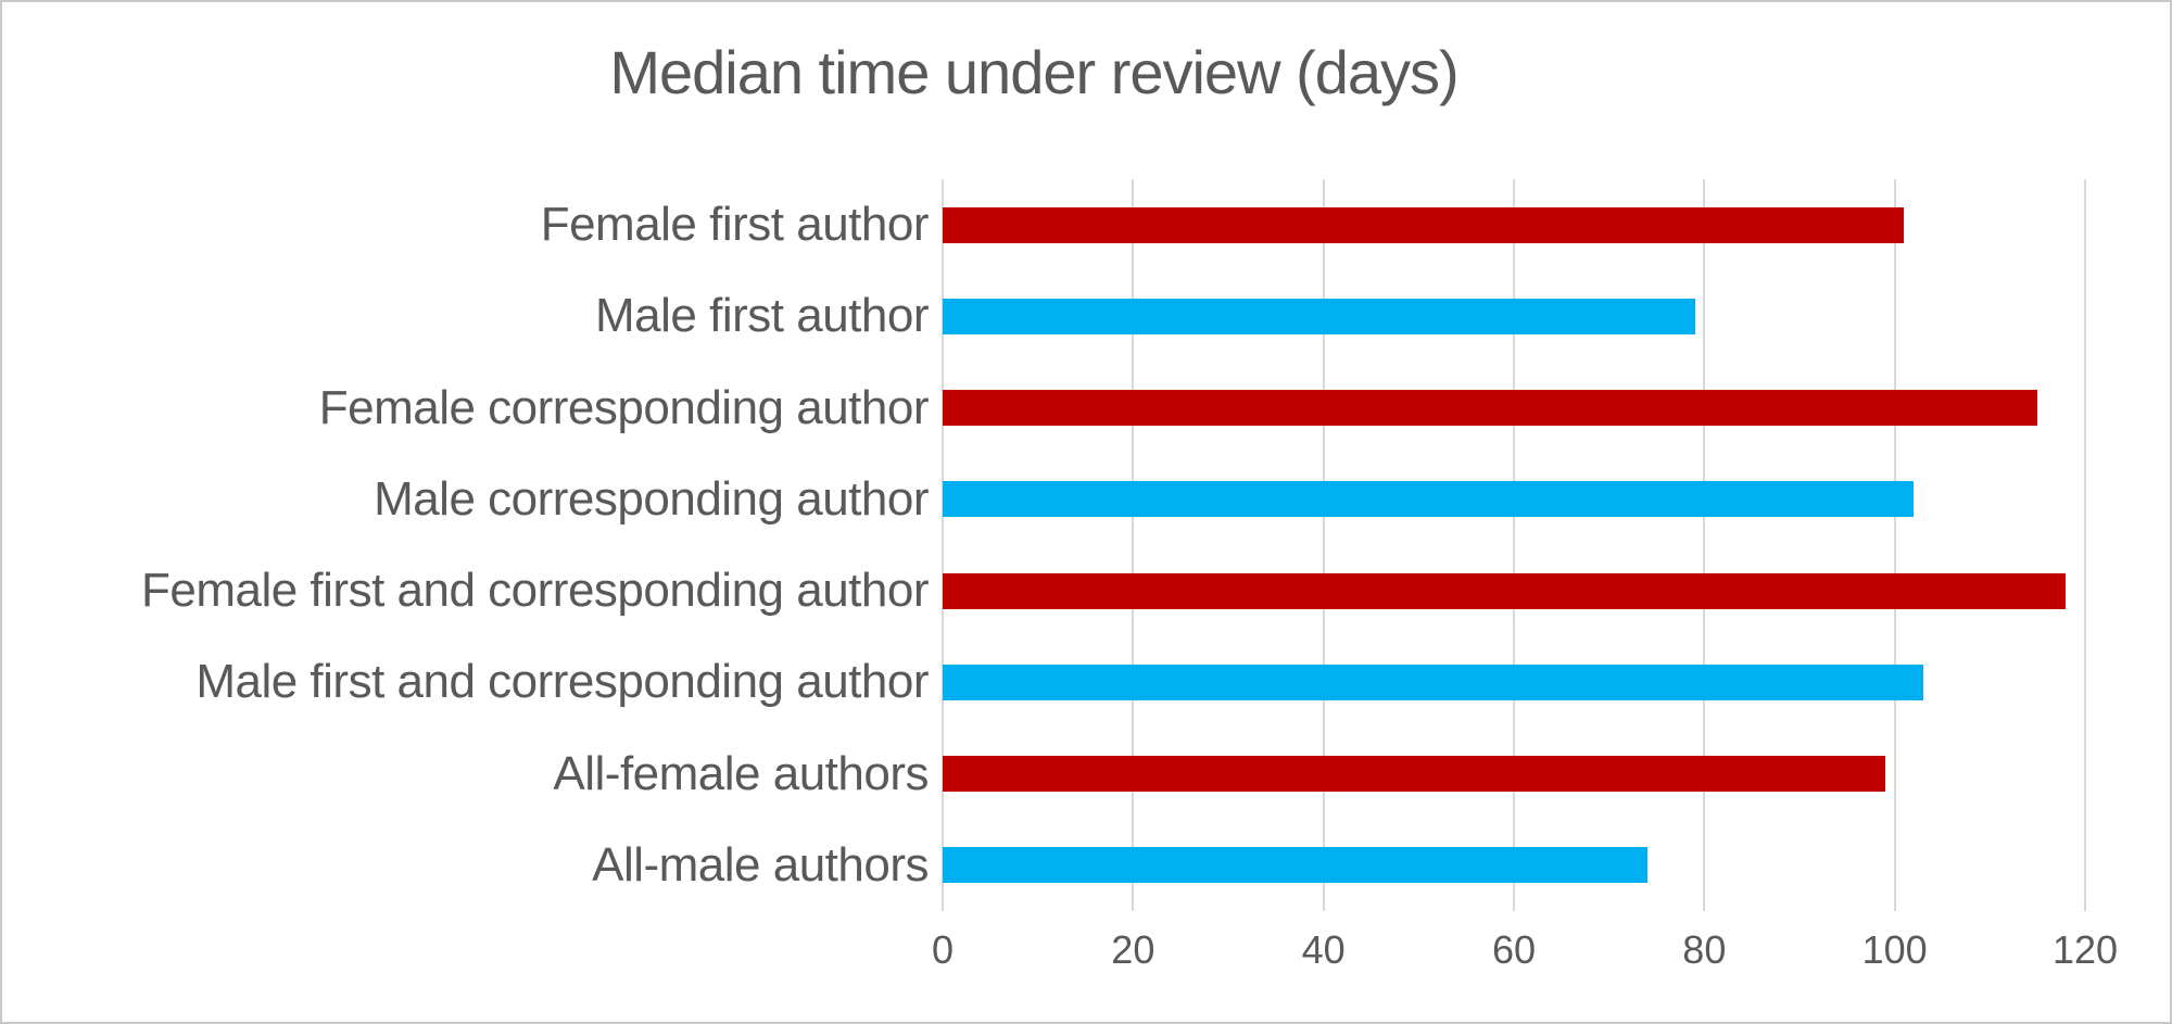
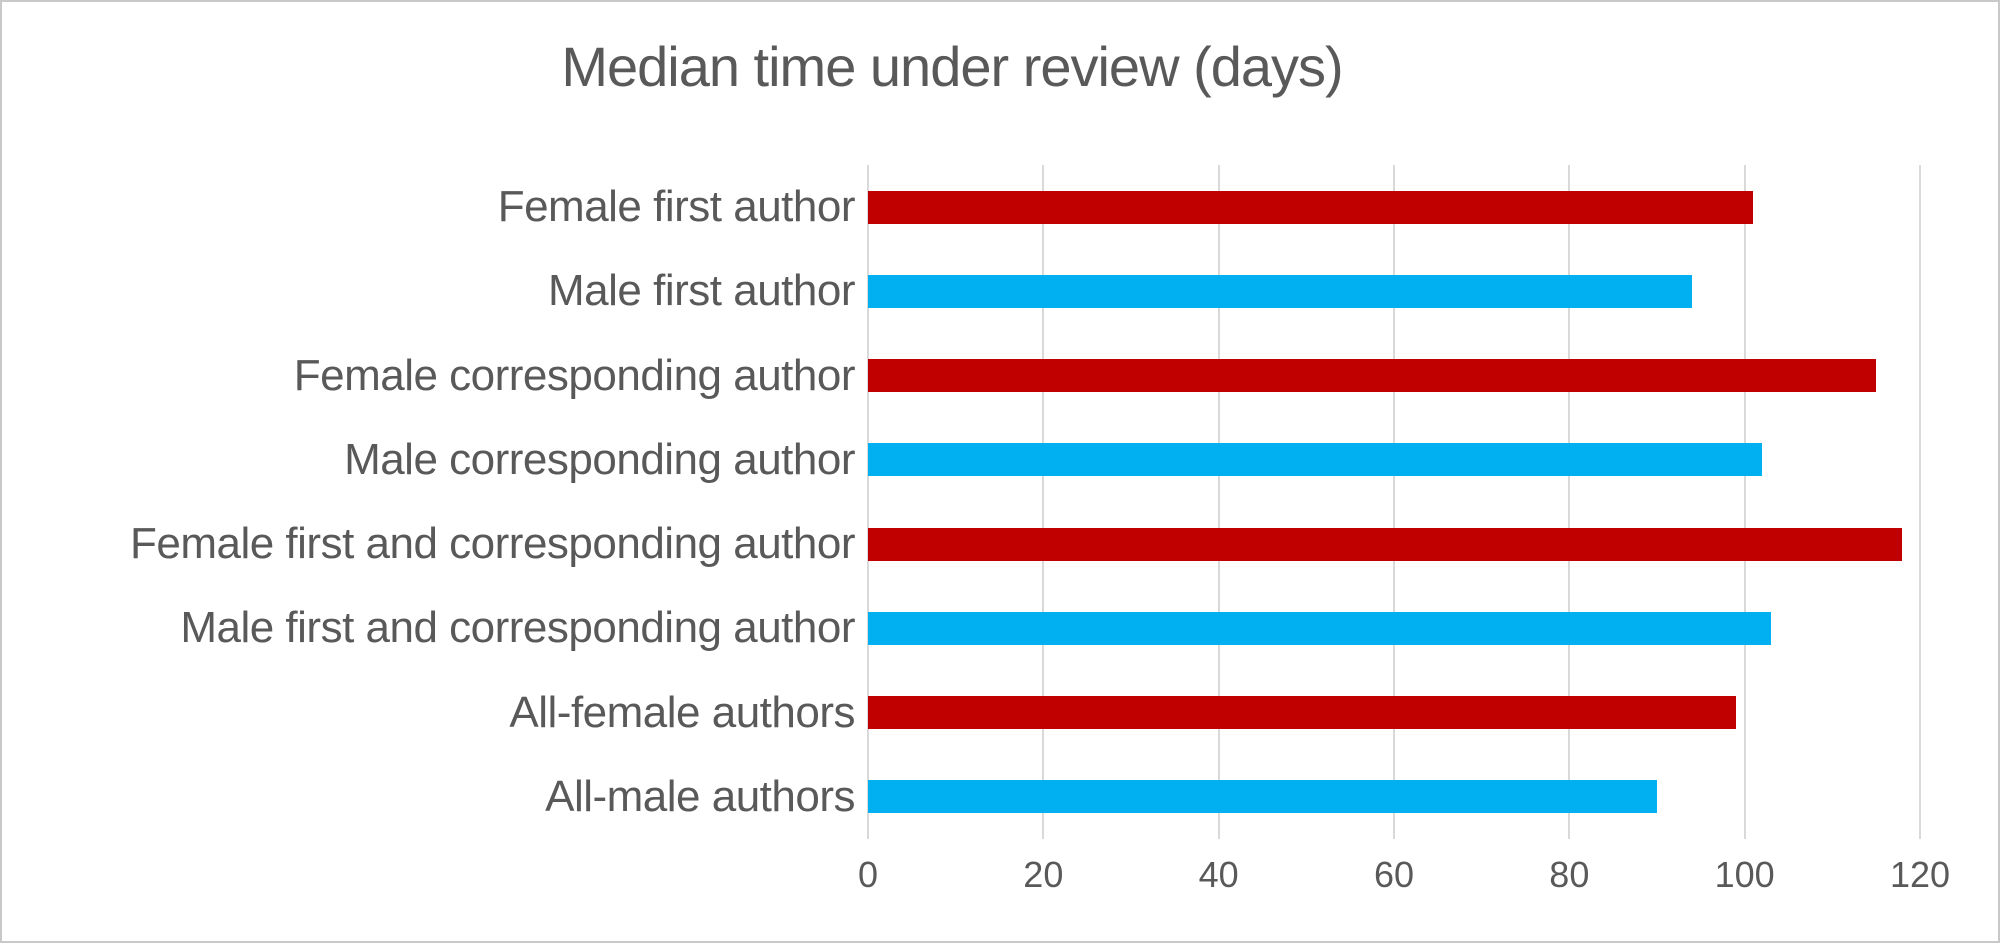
Male first author: 79 -> 94
All-male authors: 74 -> 90
